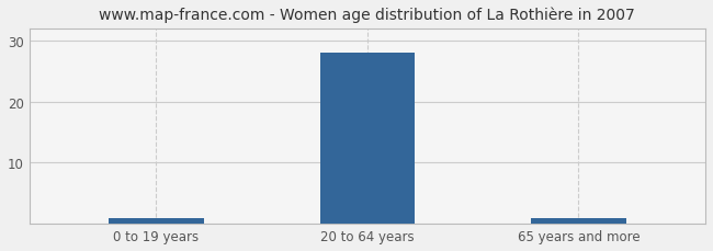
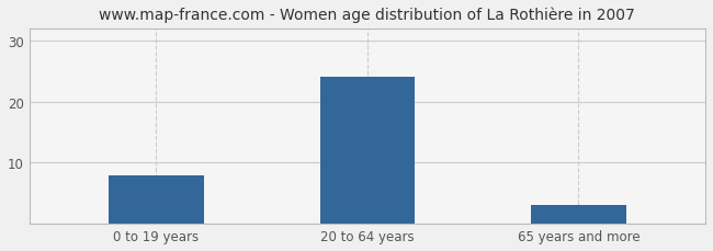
0 to 19 years: 1 -> 8
20 to 64 years: 28 -> 24
65 years and more: 1 -> 3
